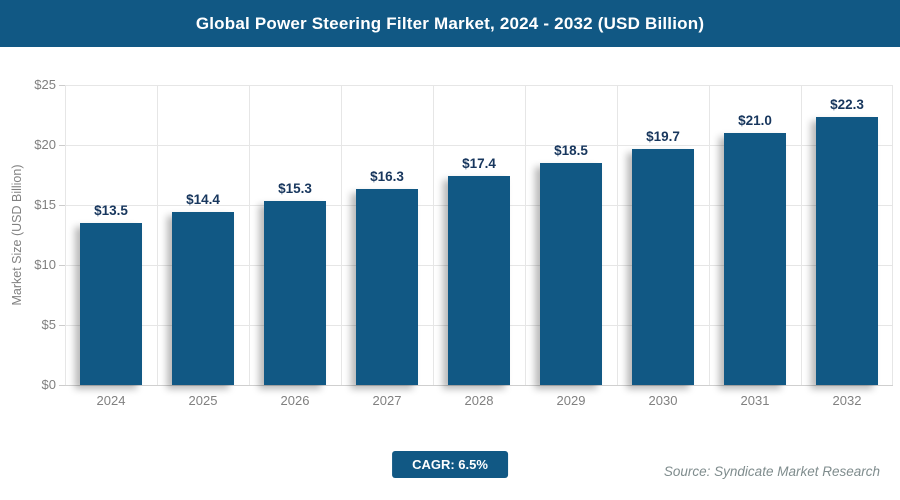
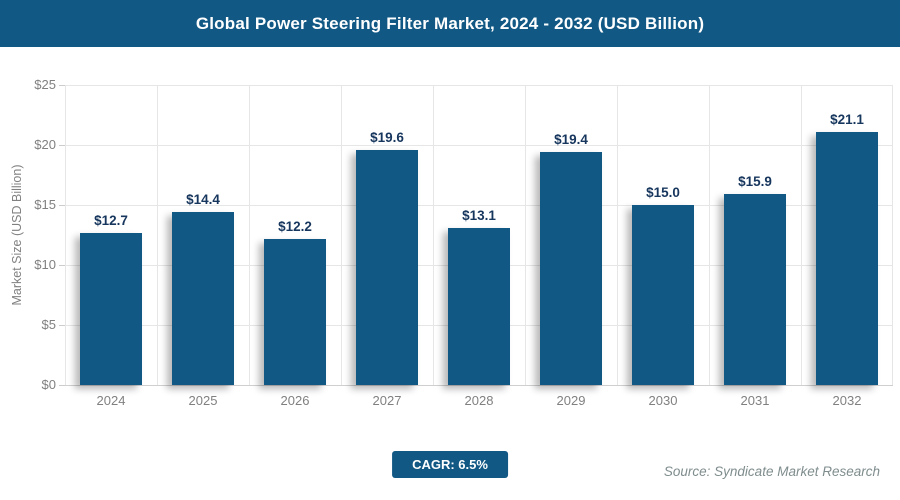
2024: $13.5 -> $12.7
2026: $15.3 -> $12.2
2027: $16.3 -> $19.6
2028: $17.4 -> $13.1
2029: $18.5 -> $19.4
2030: $19.7 -> $15.0
2031: $21.0 -> $15.9
2032: $22.3 -> $21.1
